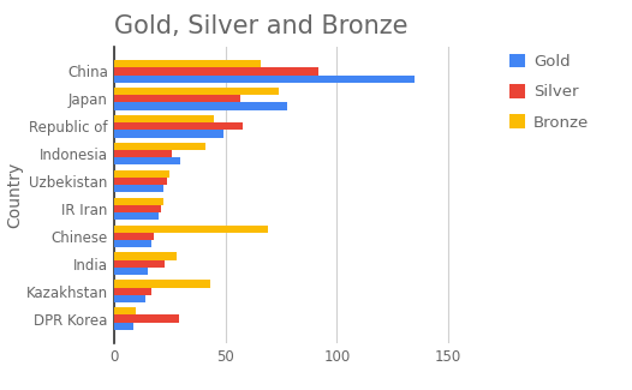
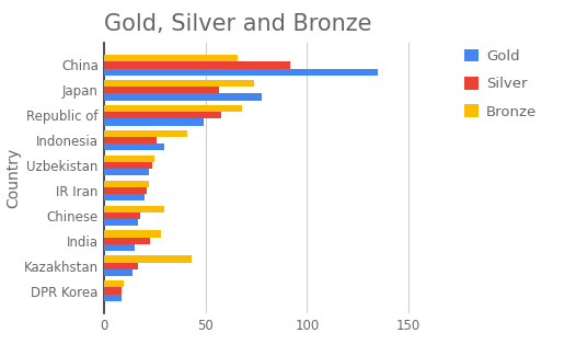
Bronze/Republic of: 45 -> 68
Bronze/Chinese: 69 -> 30
Silver/DPR Korea: 29 -> 9
